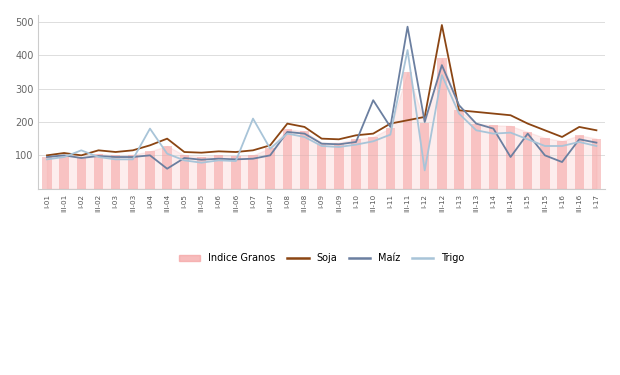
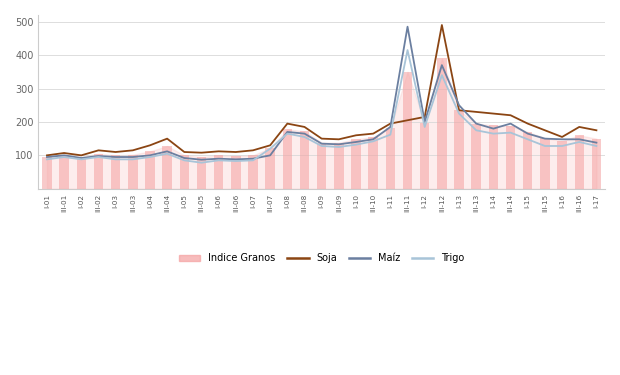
Trigo/I-02: 115 -> 88
Trigo/I-04: 180 -> 95
Maíz/III-04: 60 -> 112
Trigo/I-07: 210 -> 85
Maíz/III-10: 265 -> 148
Trigo/I-12: 55 -> 185
Maíz/III-14: 95 -> 195
Maíz/III-15: 100 -> 150
Maíz/I-16: 80 -> 148
